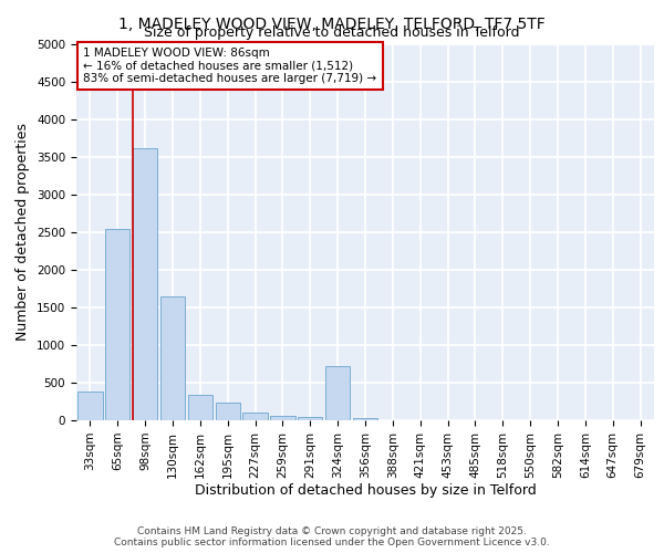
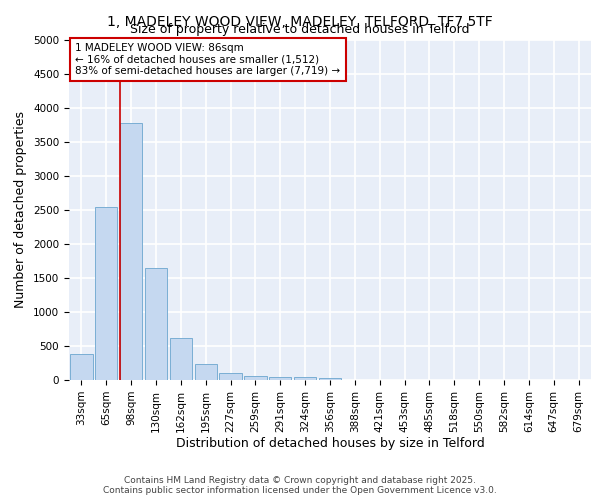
98sqm: 3620 -> 3780
162sqm: 340 -> 620
324sqm: 720 -> 40
